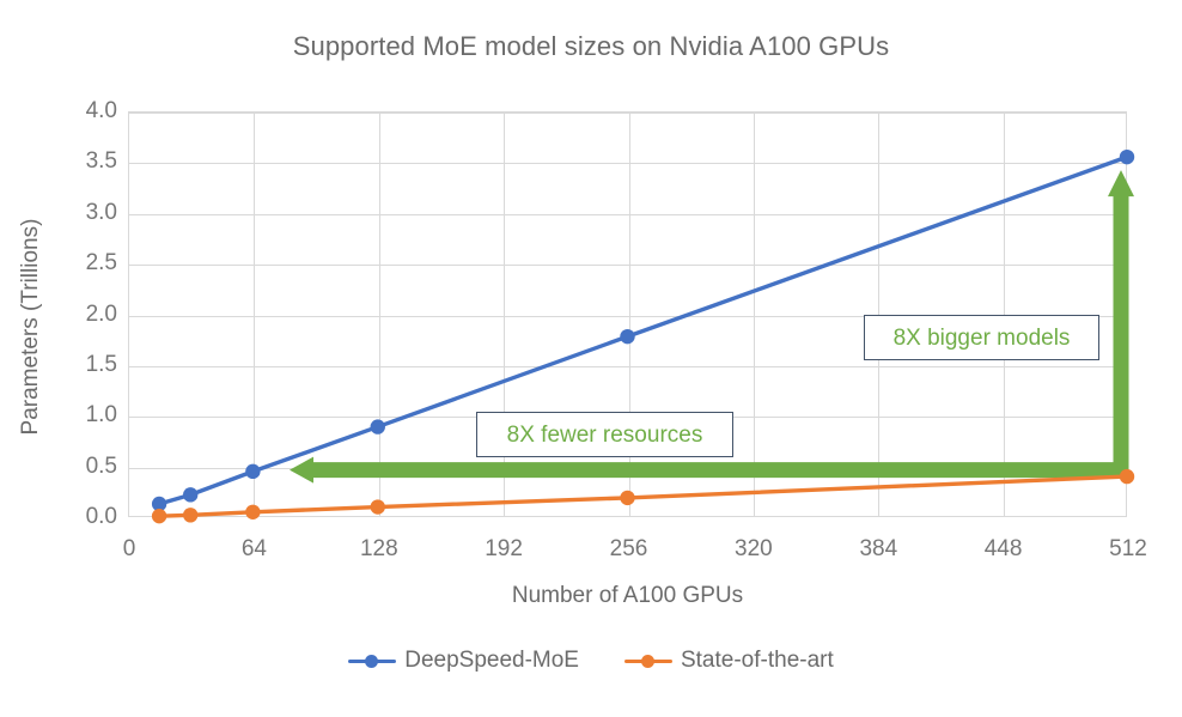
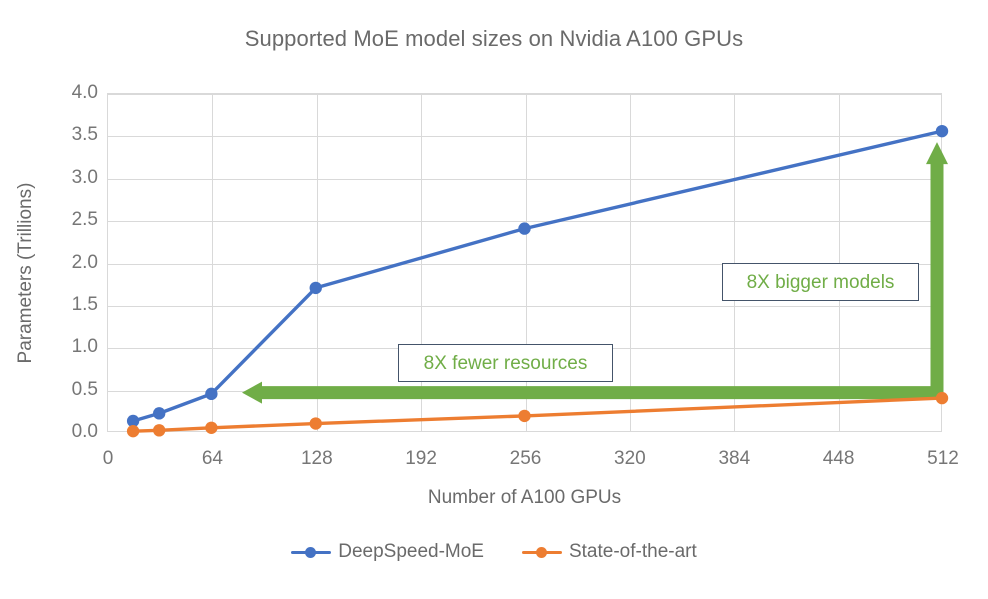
DeepSpeed-MoE/128: 0.9 -> 1.7
DeepSpeed-MoE/256: 1.8 -> 2.4
